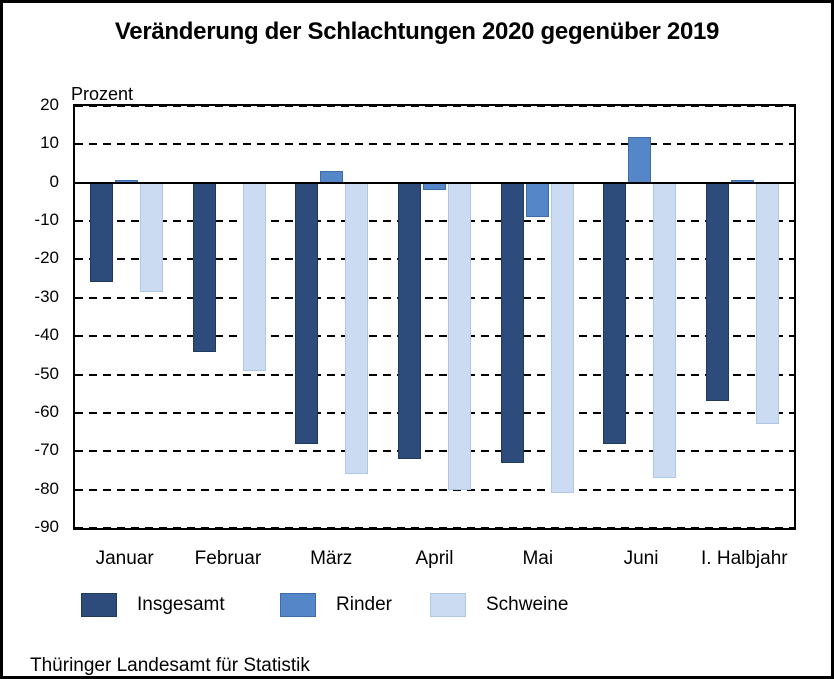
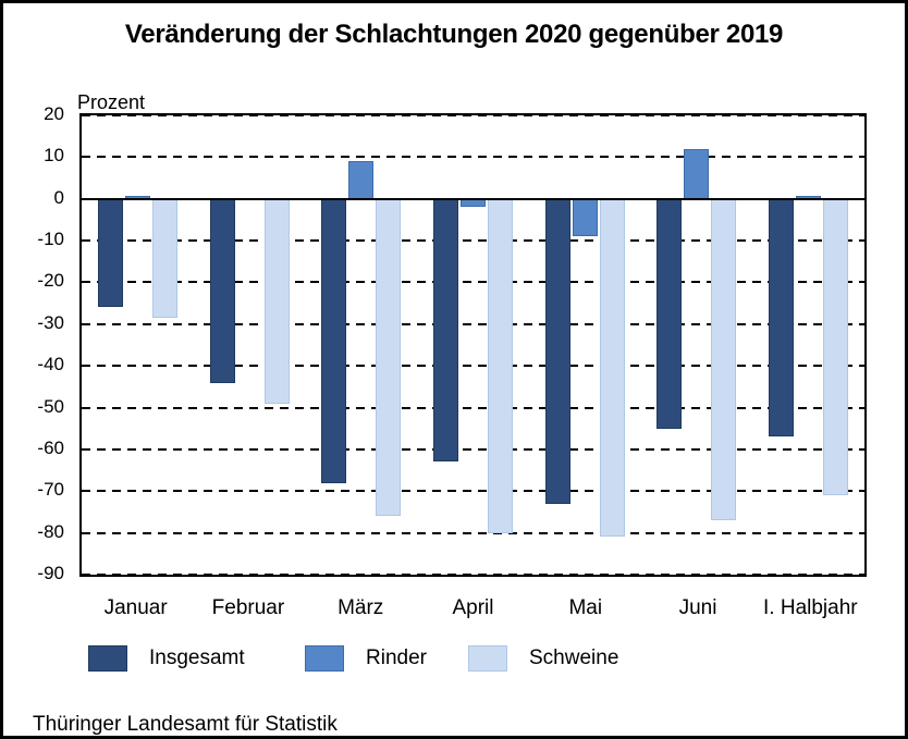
Rinder/März: 3 -> 9
Insgesamt/April: -72 -> -63
Insgesamt/Juni: -68 -> -55
Schweine/I. Halbjahr: -63 -> -71
